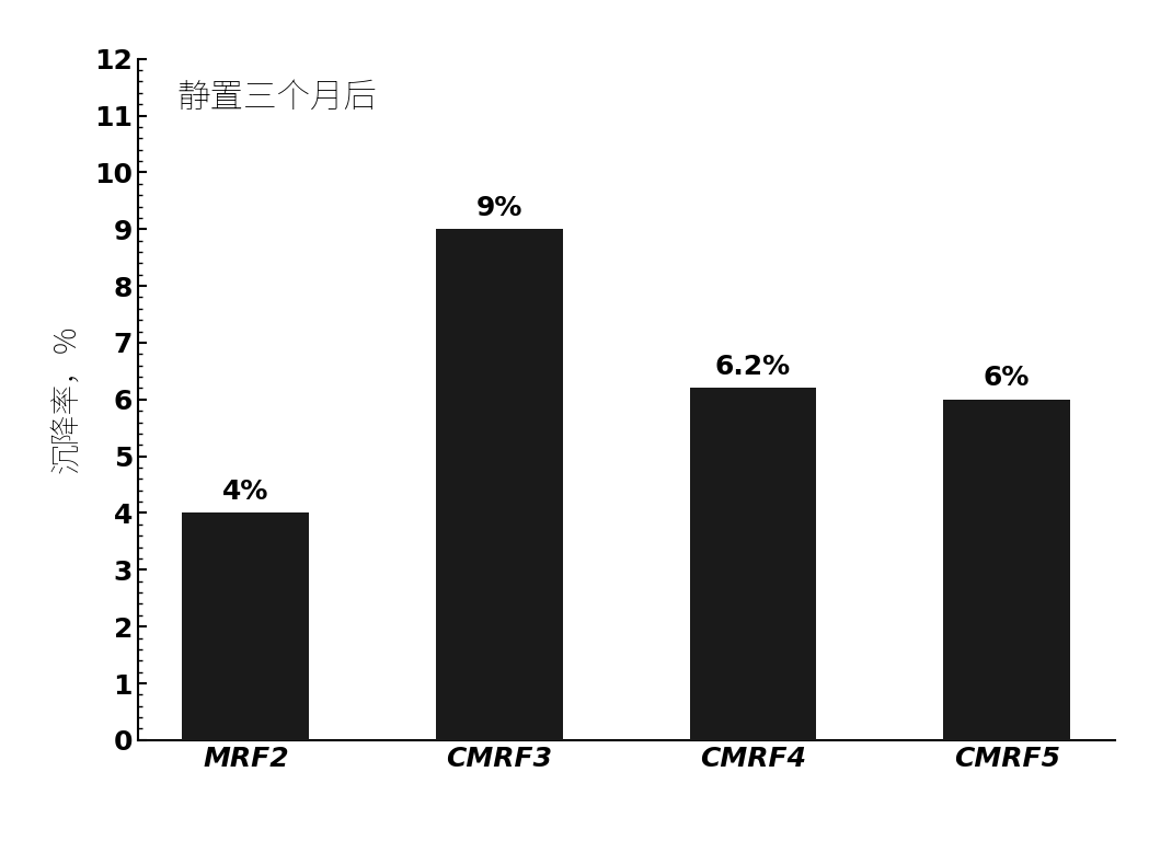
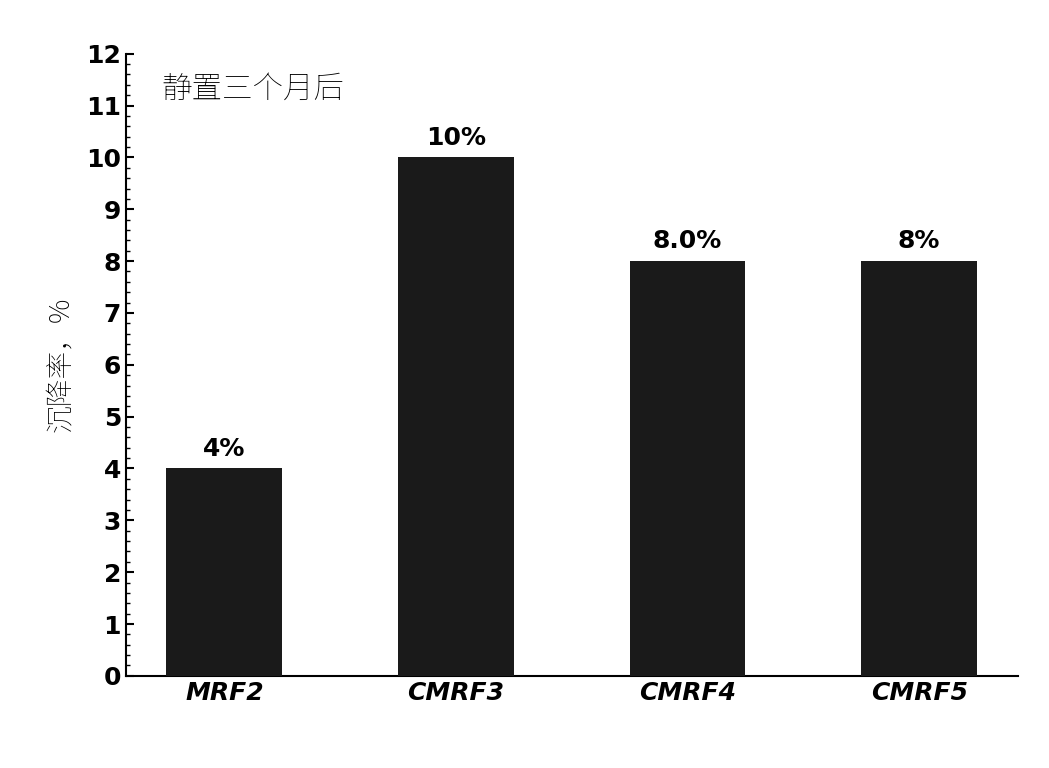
CMRF3: 9% -> 10%
CMRF4: 6% -> 8%
CMRF5: 6% -> 8%
